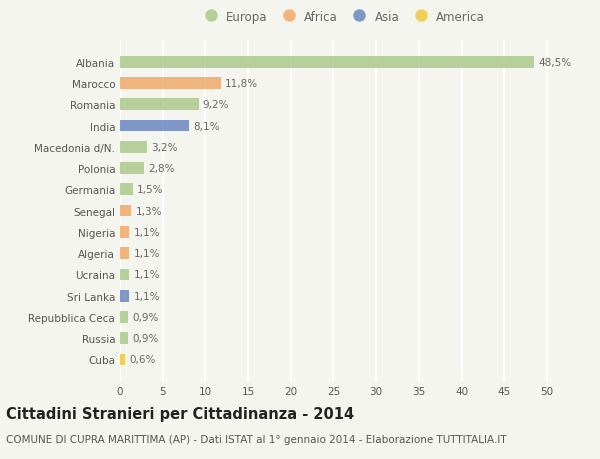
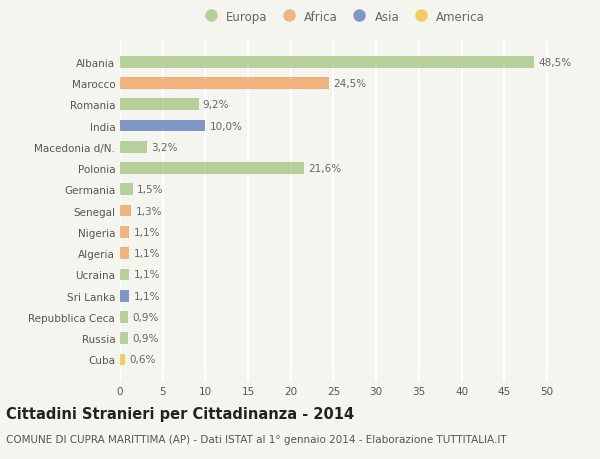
Marocco: 11,8% -> 24,5%
India: 8,1% -> 10,0%
Polonia: 2,8% -> 21,6%
